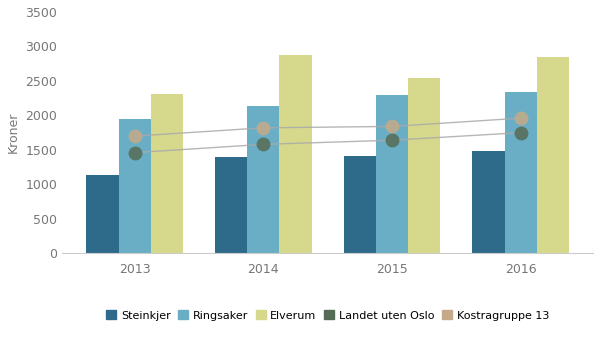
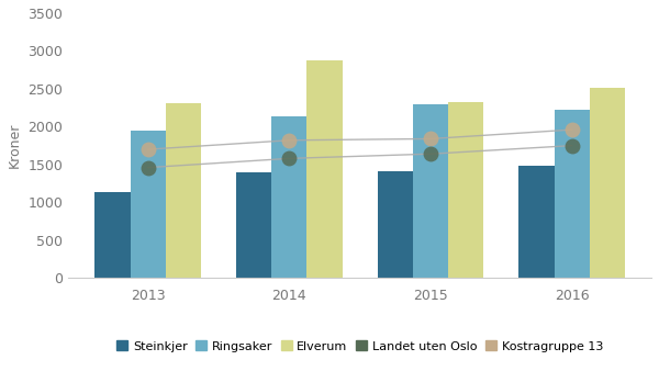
Elverum/2015: 2540 -> 2330
Ringsaker/2016: 2340 -> 2220
Elverum/2016: 2840 -> 2520
